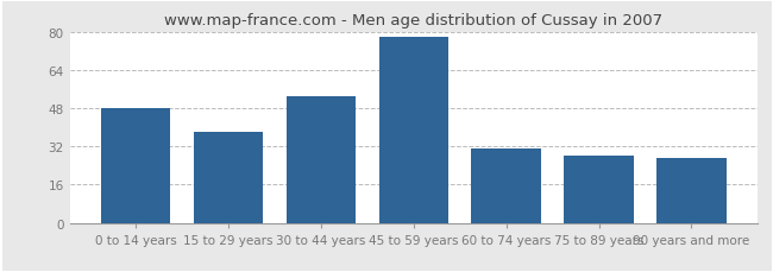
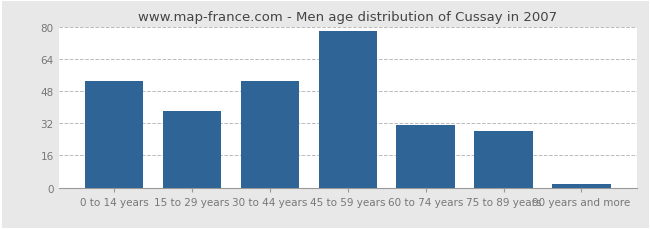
0 to 14 years: 48 -> 53
90 years and more: 27 -> 2
